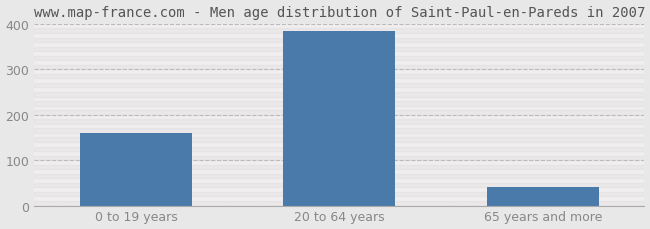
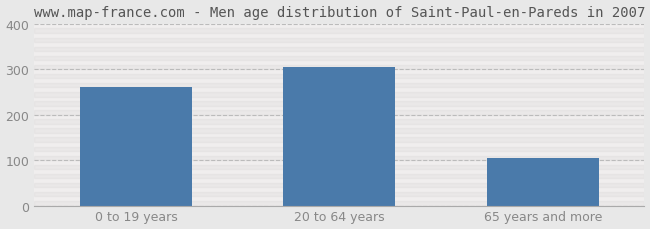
0 to 19 years: 160 -> 260
20 to 64 years: 385 -> 305
65 years and more: 40 -> 105
